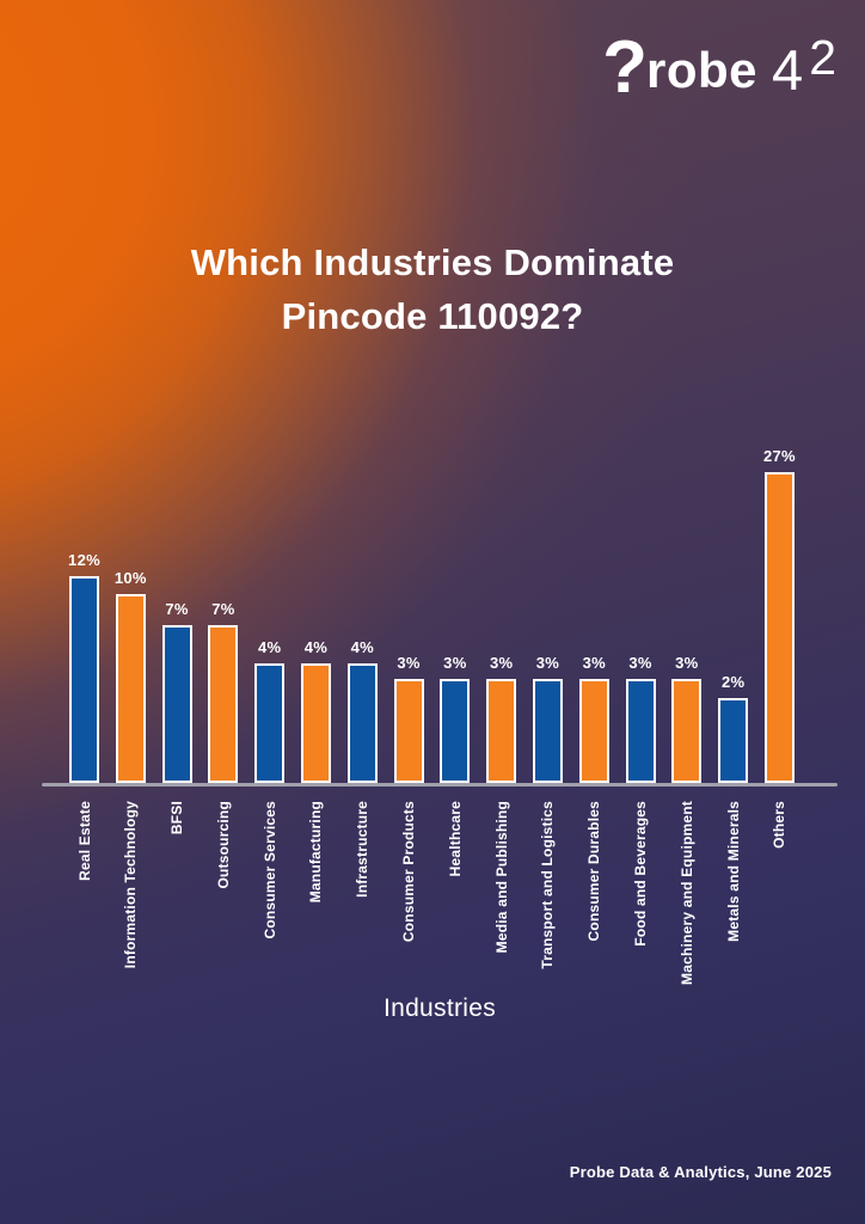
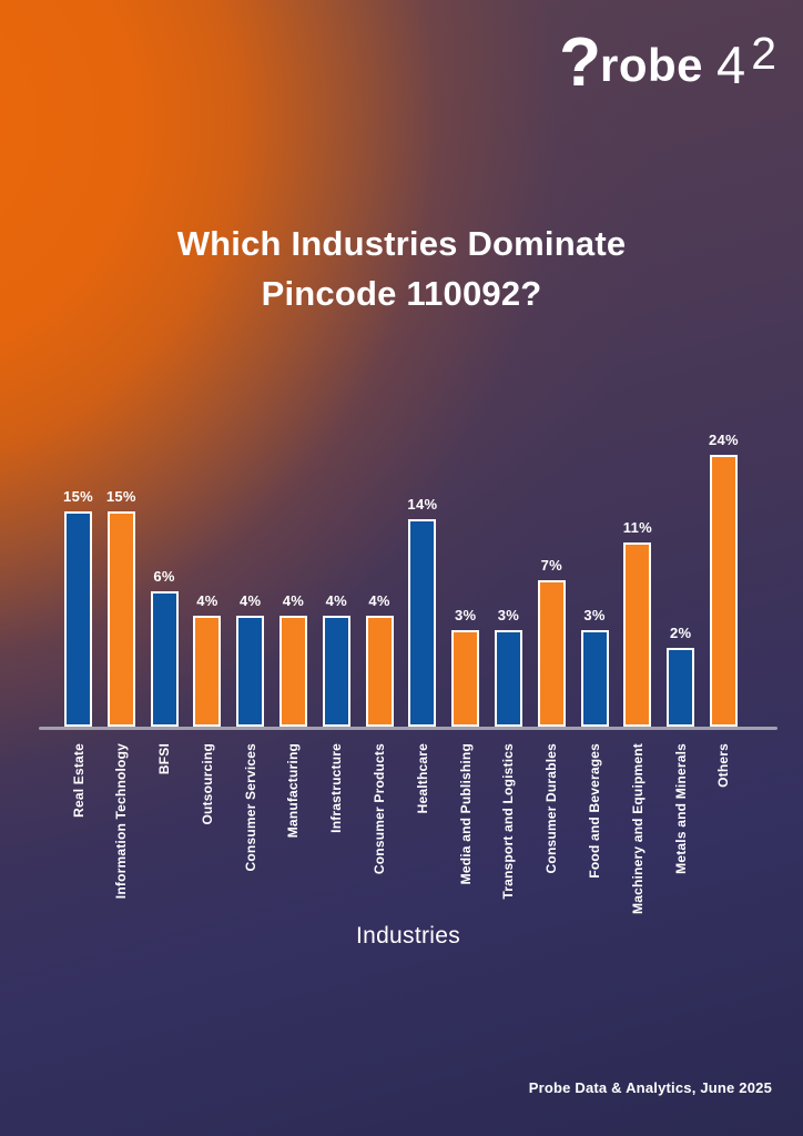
Real Estate: 12% -> 15%
Information Technology: 10% -> 15%
BFSI: 7% -> 6%
Outsourcing: 7% -> 4%
Consumer Products: 3% -> 4%
Healthcare: 3% -> 14%
Consumer Durables: 3% -> 7%
Machinery and Equipment: 3% -> 11%
Others: 27% -> 24%
